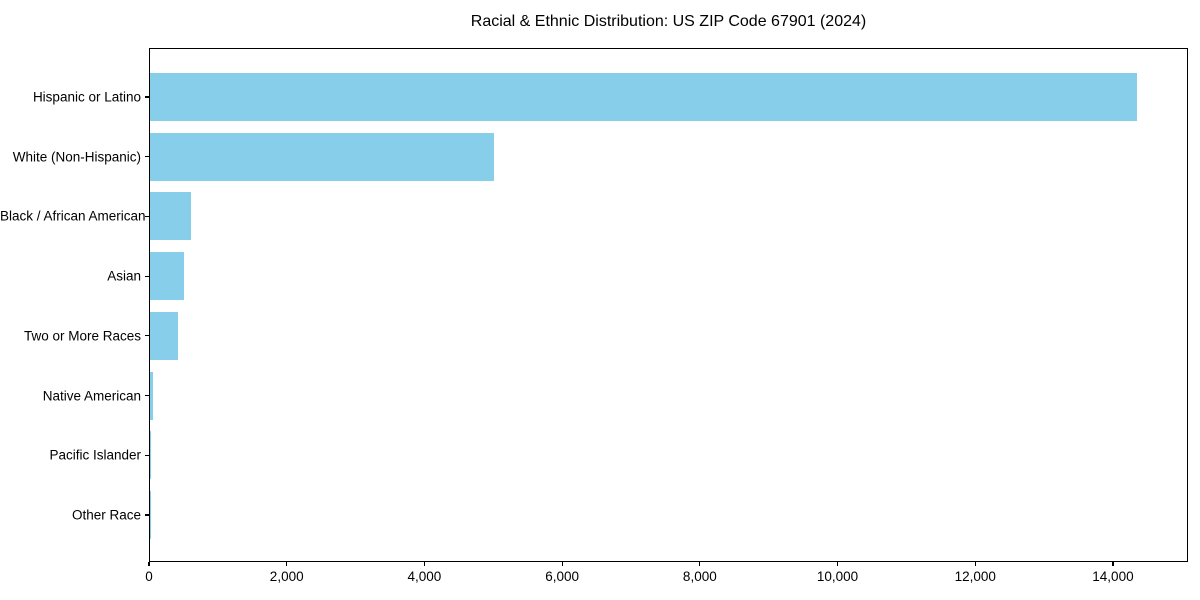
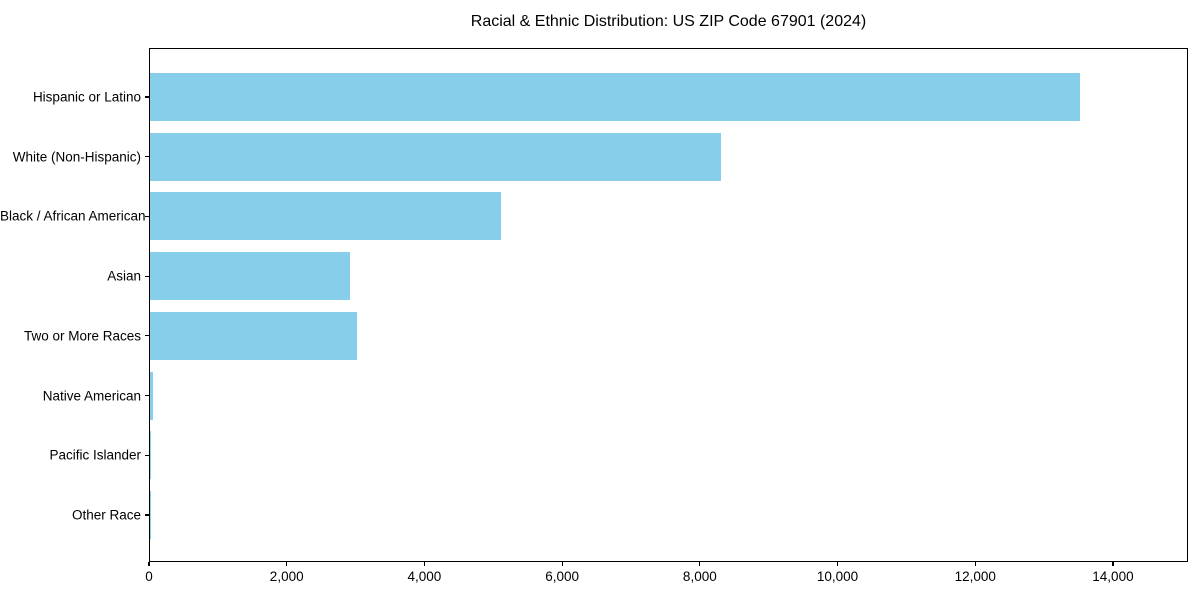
Hispanic or Latino: 14300 -> 13500
White (Non-Hispanic): 5000 -> 8300
Black / African American: 600 -> 5100
Asian: 500 -> 2900
Two or More Races: 400 -> 3000
